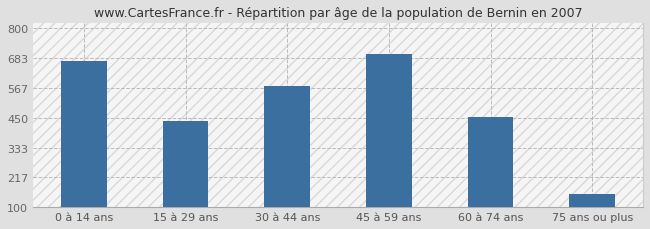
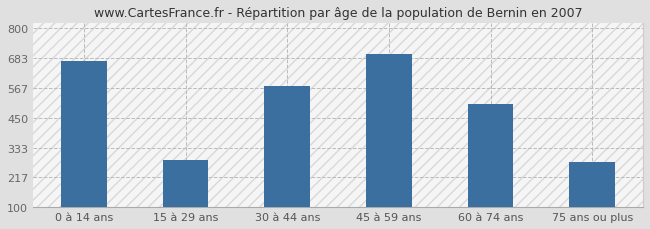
15 à 29 ans: 438 -> 285
60 à 74 ans: 451 -> 505
75 ans ou plus: 152 -> 275
